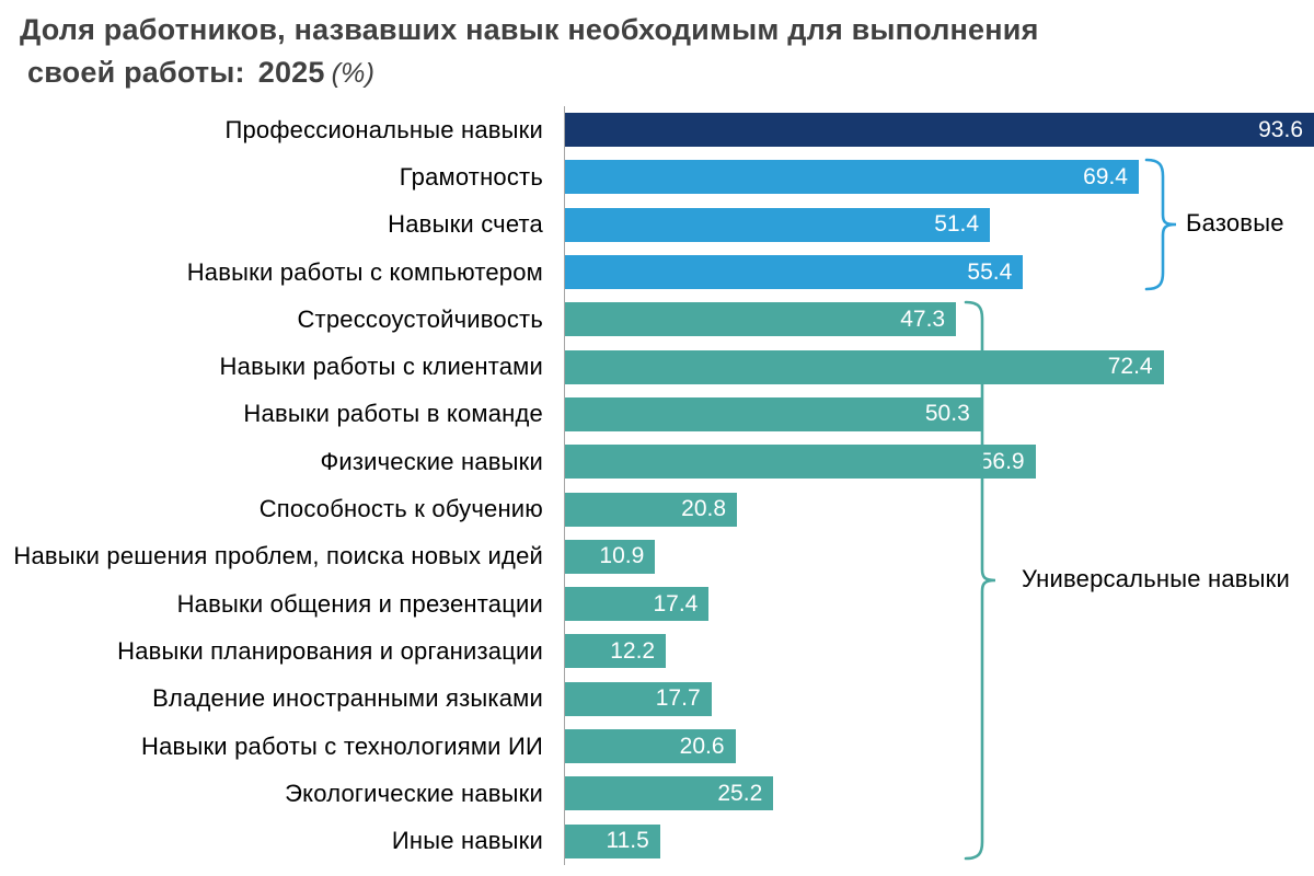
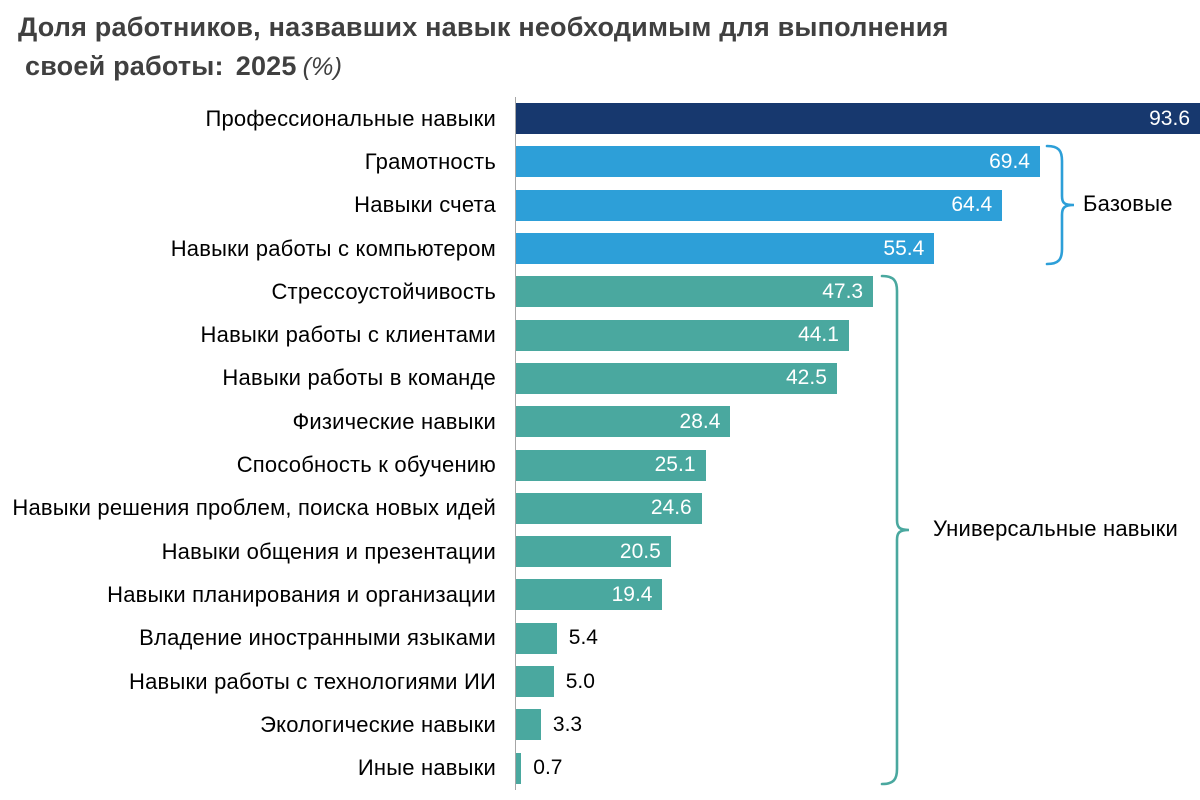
Навыки счета: 51.4 -> 64.4
Навыки работы с клиентами: 72.4 -> 44.1
Навыки работы в команде: 50.3 -> 42.5
Физические навыки: 56.9 -> 28.4
Способность к обучению: 20.8 -> 25.1
Навыки решения проблем, поиска новых идей: 10.9 -> 24.6
Навыки общения и презентации: 17.4 -> 20.5
Навыки планирования и организации: 12.2 -> 19.4
Владение иностранными языками: 17.7 -> 5.4
Навыки работы с технологиями ИИ: 20.6 -> 5.0
Экологические навыки: 25.2 -> 3.3
Иные навыки: 11.5 -> 0.7
